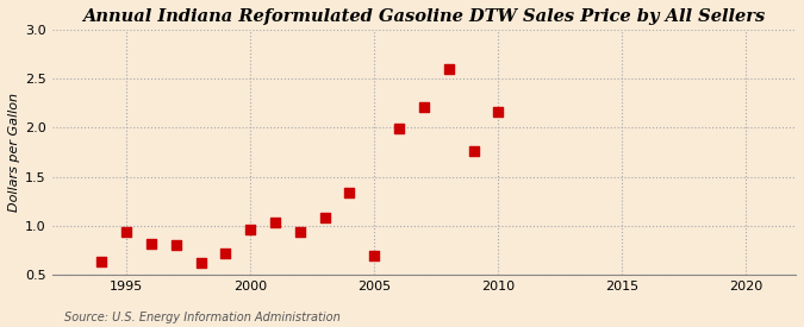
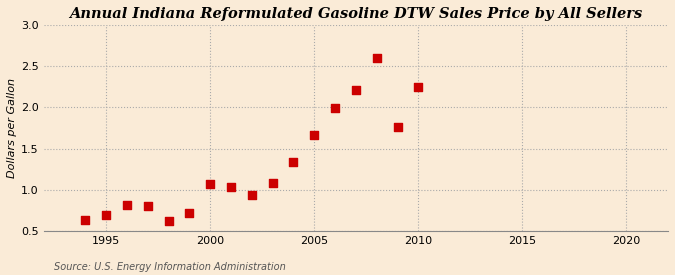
1995: 0.94 -> 0.70
2000: 0.96 -> 1.07
2005: 0.70 -> 1.66
2010: 2.16 -> 2.25
